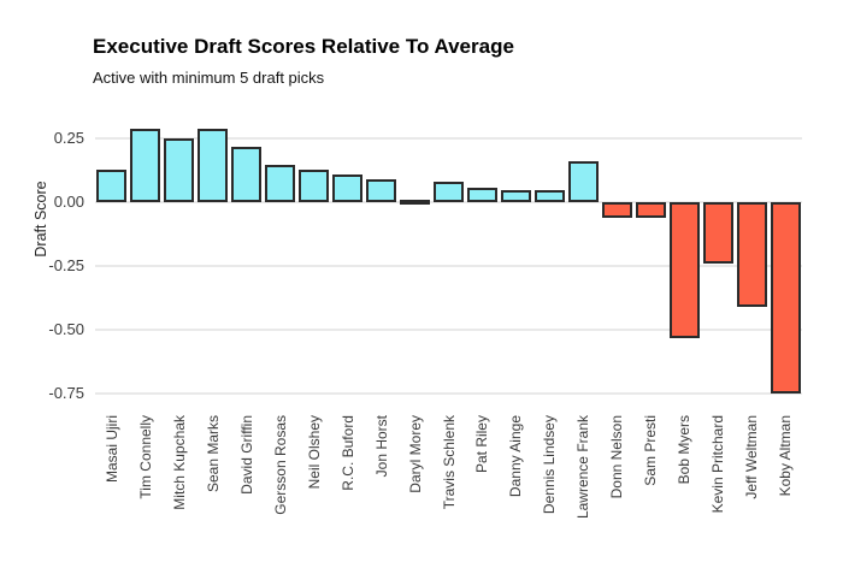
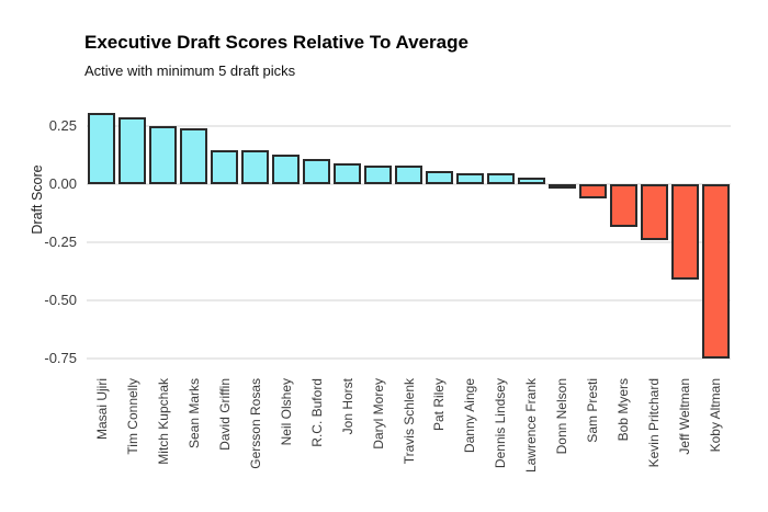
Masai Ujiri: 0.13 -> 0.31
Sean Marks: 0.29 -> 0.24
David Griffin: 0.22 -> 0.15
Daryl Morey: 0.01 -> 0.08
Lawrence Frank: 0.16 -> 0.03
Donn Nelson: -0.06 -> -0.01
Bob Myers: -0.53 -> -0.18
